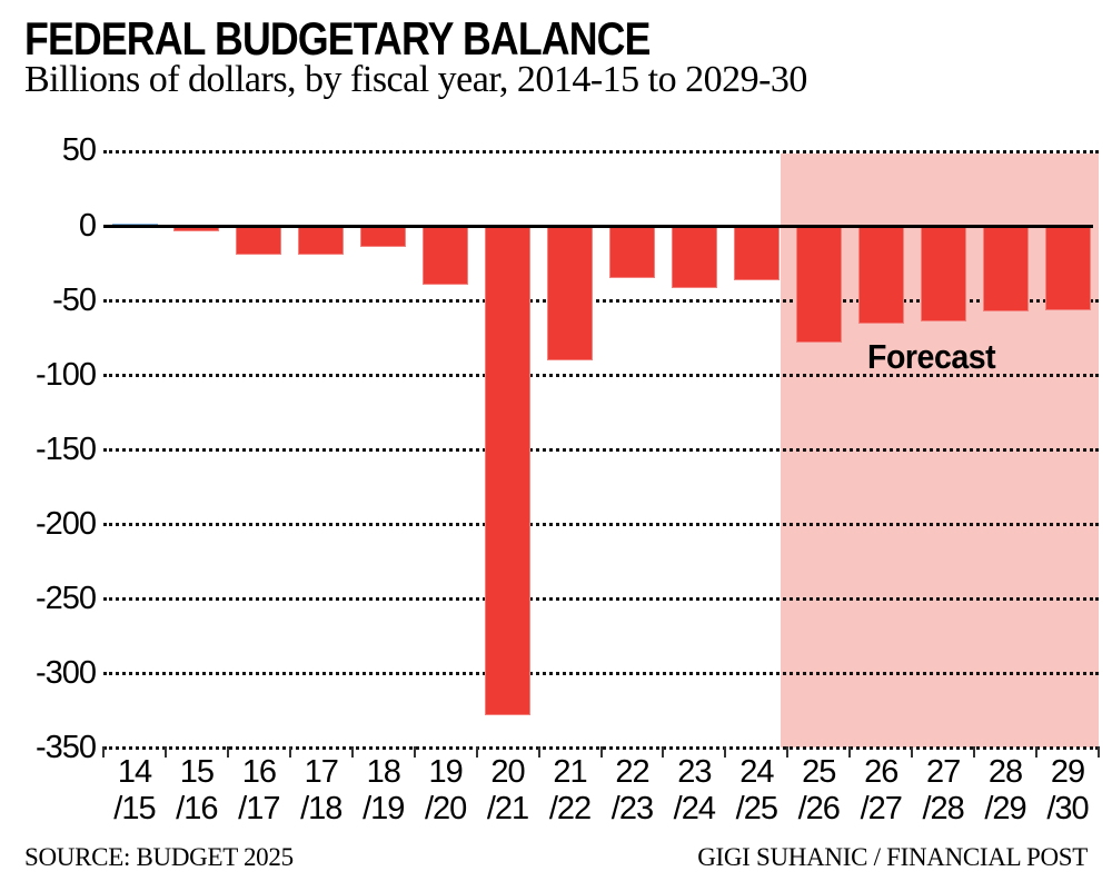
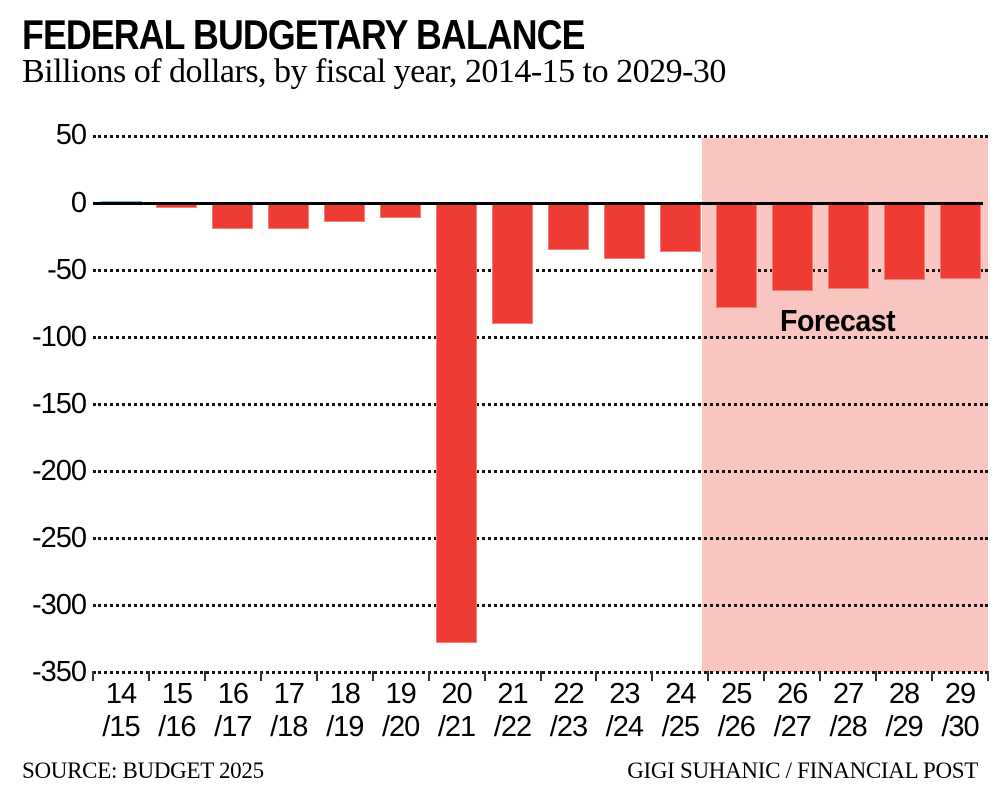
19/20: -39 -> -11
